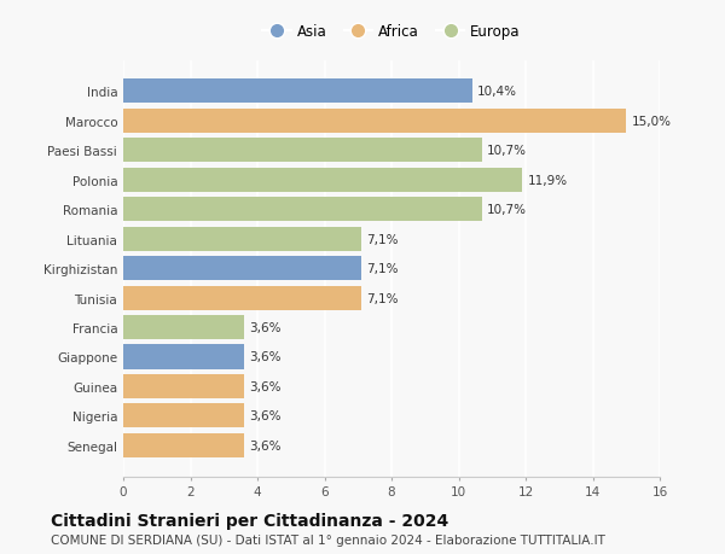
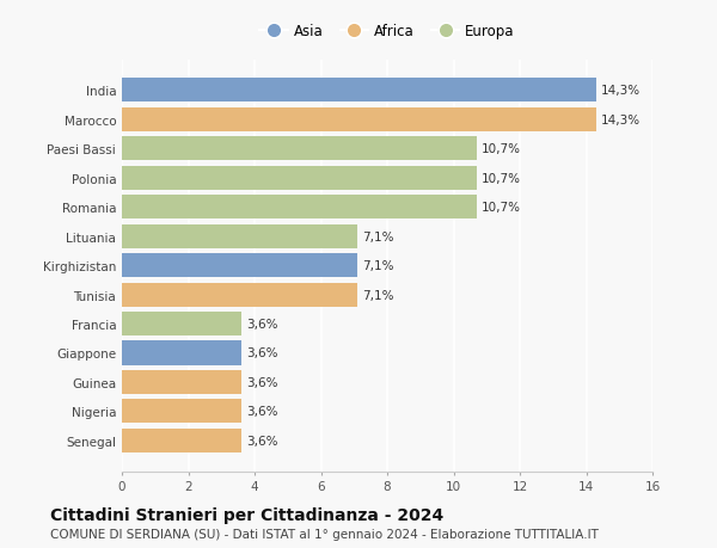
India: 10,4% -> 14,3%
Marocco: 15,0% -> 14,3%
Polonia: 11,9% -> 10,7%
